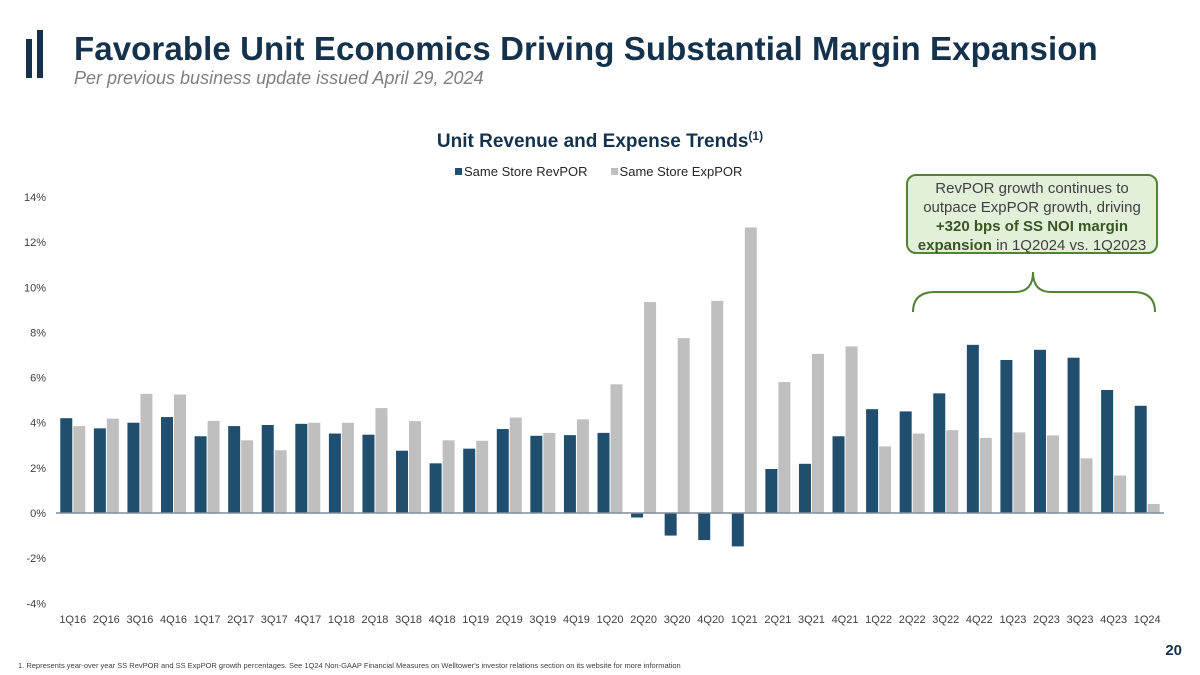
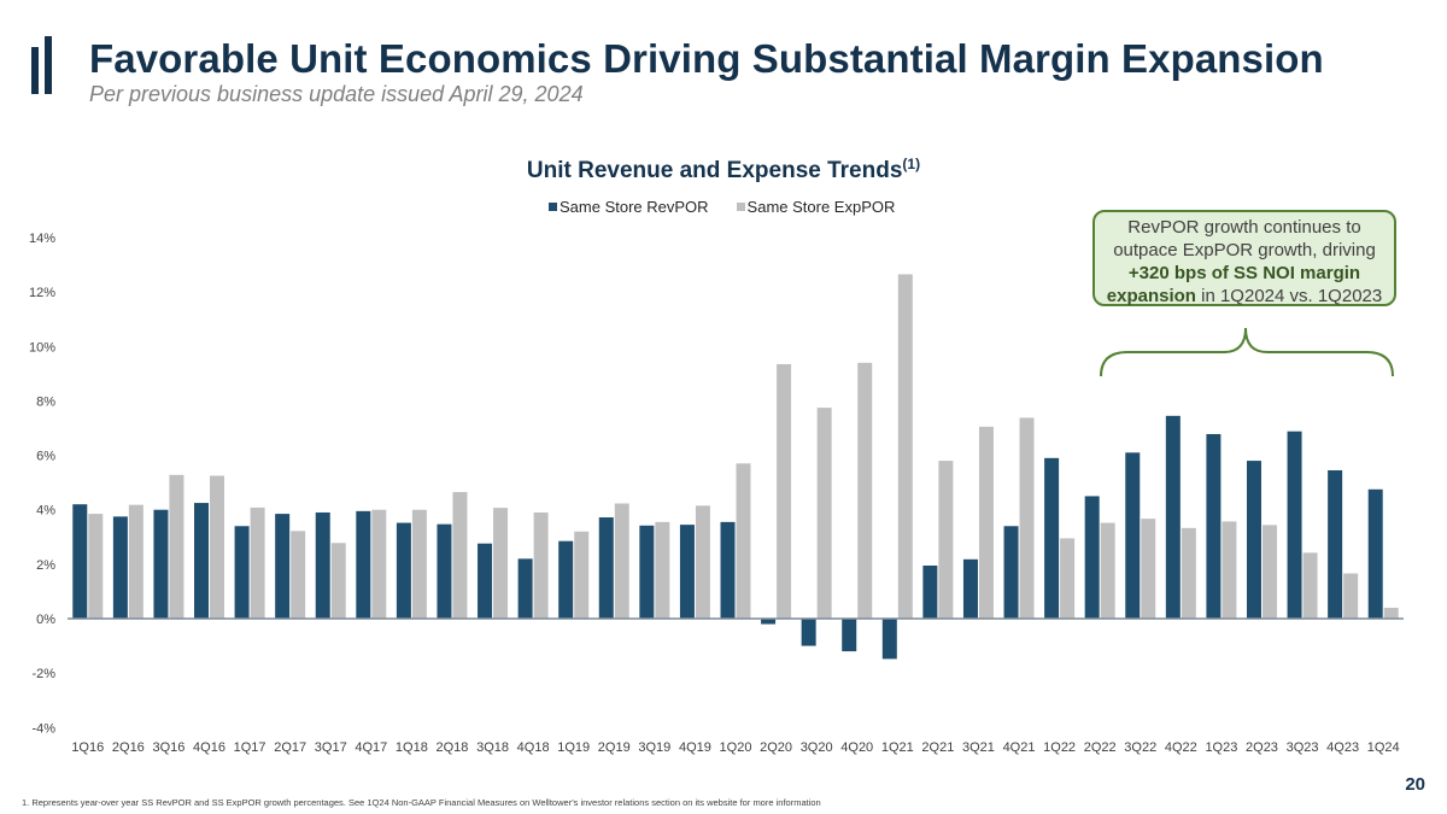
Same Store ExpPOR/4Q18: 3.2% -> 3.9%
Same Store RevPOR/1Q22: 4.6% -> 5.9%
Same Store RevPOR/3Q22: 5.3% -> 6.1%
Same Store RevPOR/2Q23: 7.2% -> 5.8%
